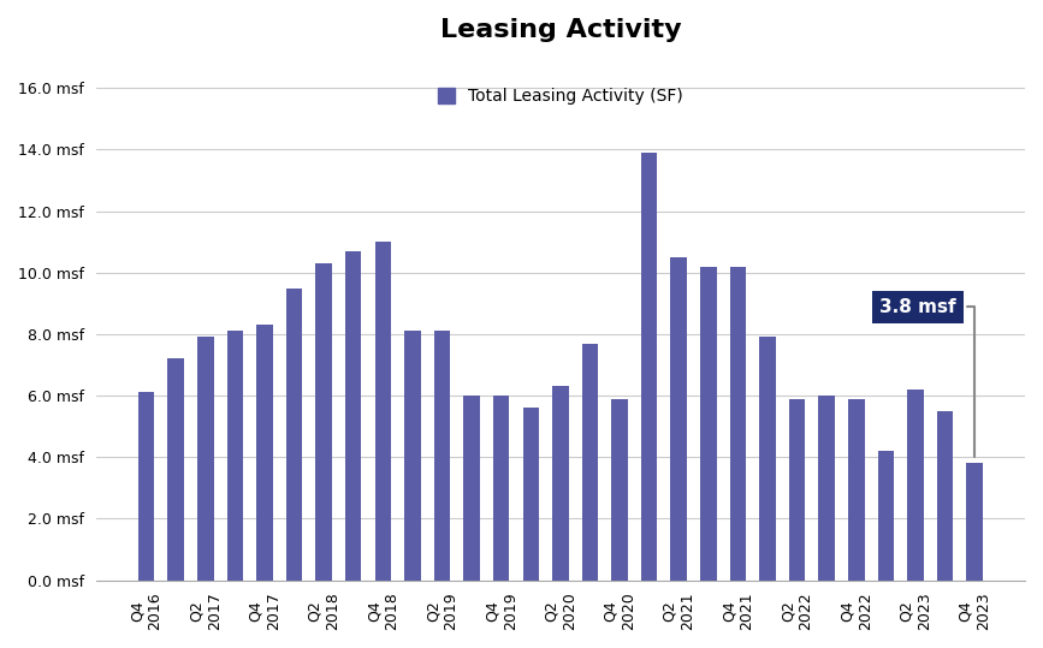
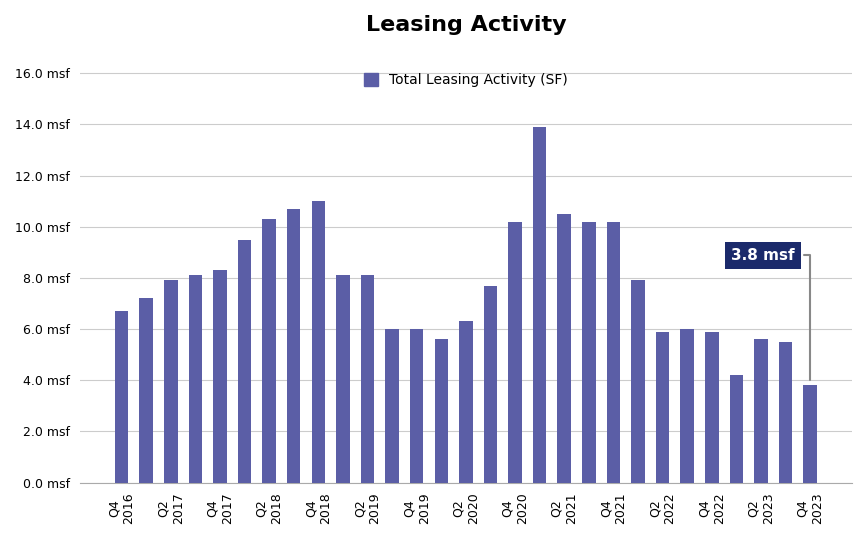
Q4 2016: 6.1 msf -> 6.7 msf
Q4 2020: 5.9 msf -> 10.2 msf
Q2 2023: 6.2 msf -> 5.6 msf
